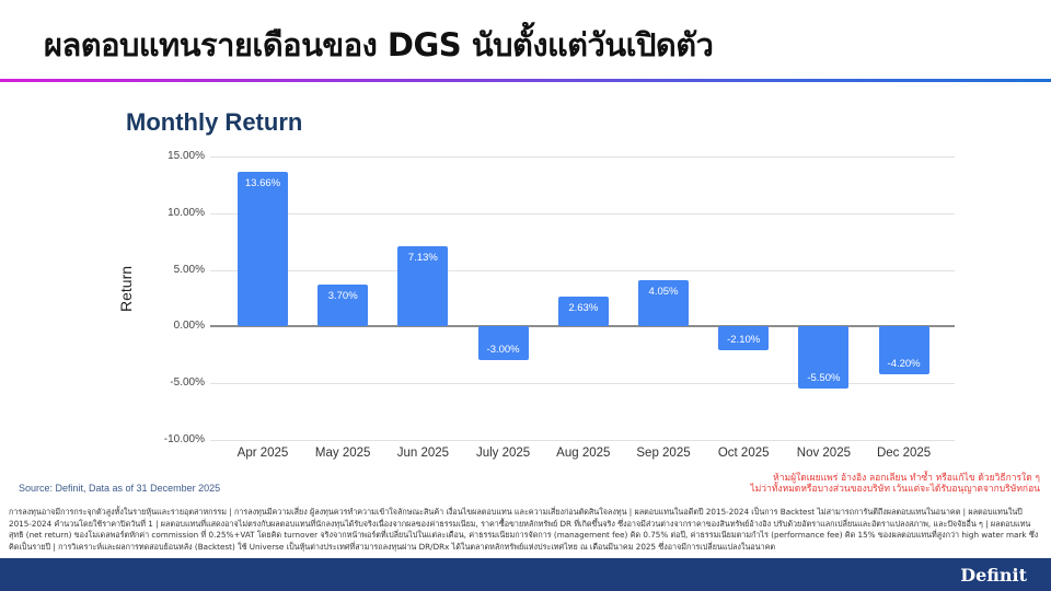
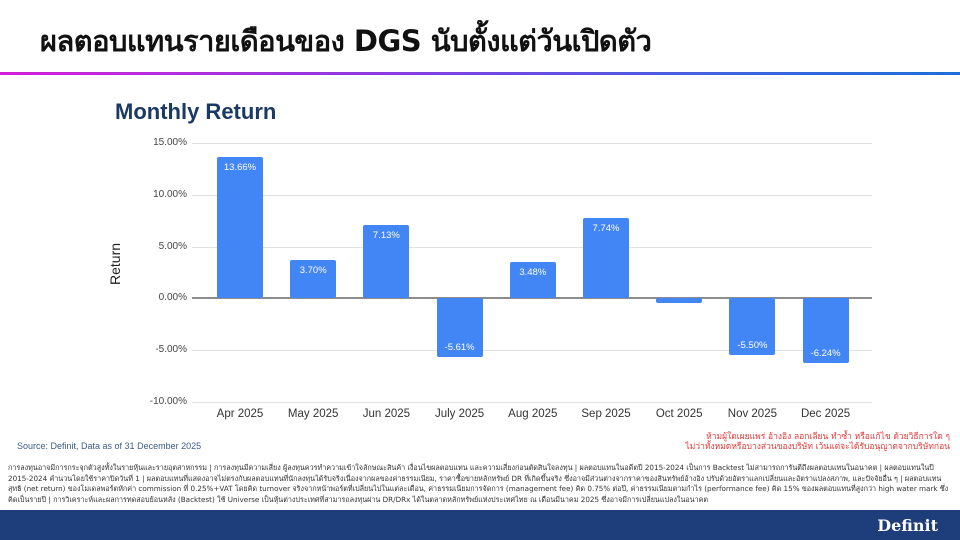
July 2025: -3.00% -> -5.61%
Aug 2025: 2.63% -> 3.48%
Sep 2025: 4.05% -> 7.74%
Oct 2025: -2.10% -> -0.42%
Dec 2025: -4.20% -> -6.24%
